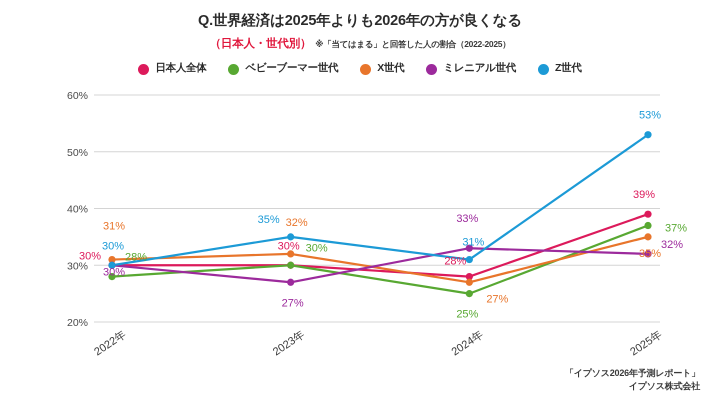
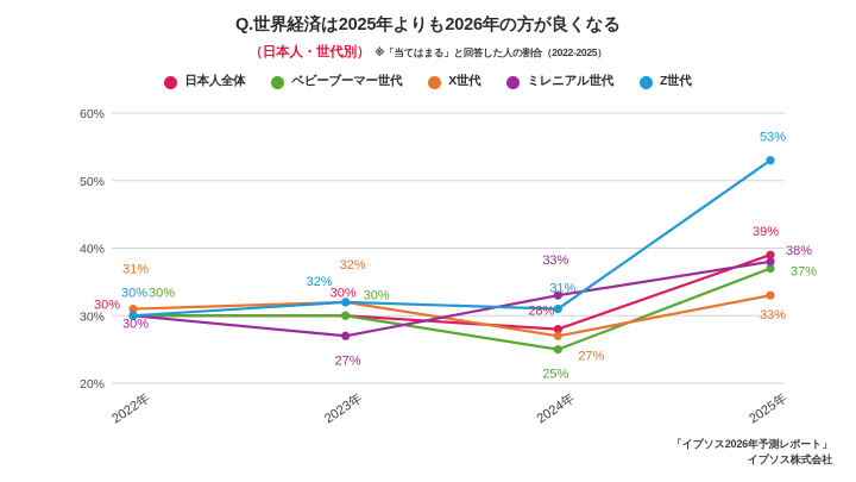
ベビーブーマー世代/2022年: 28% -> 30%
Z世代/2023年: 35% -> 32%
X世代/2025年: 35% -> 33%
ミレニアル世代/2025年: 32% -> 38%
